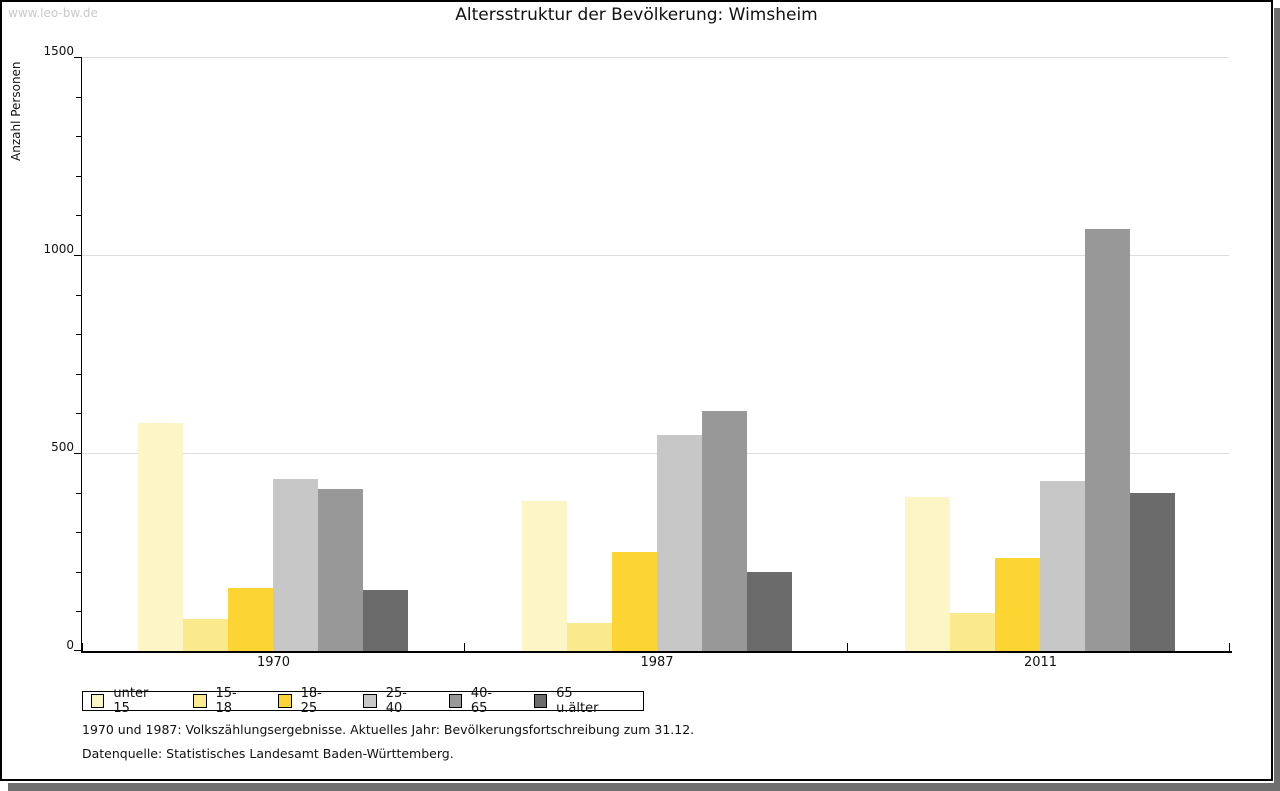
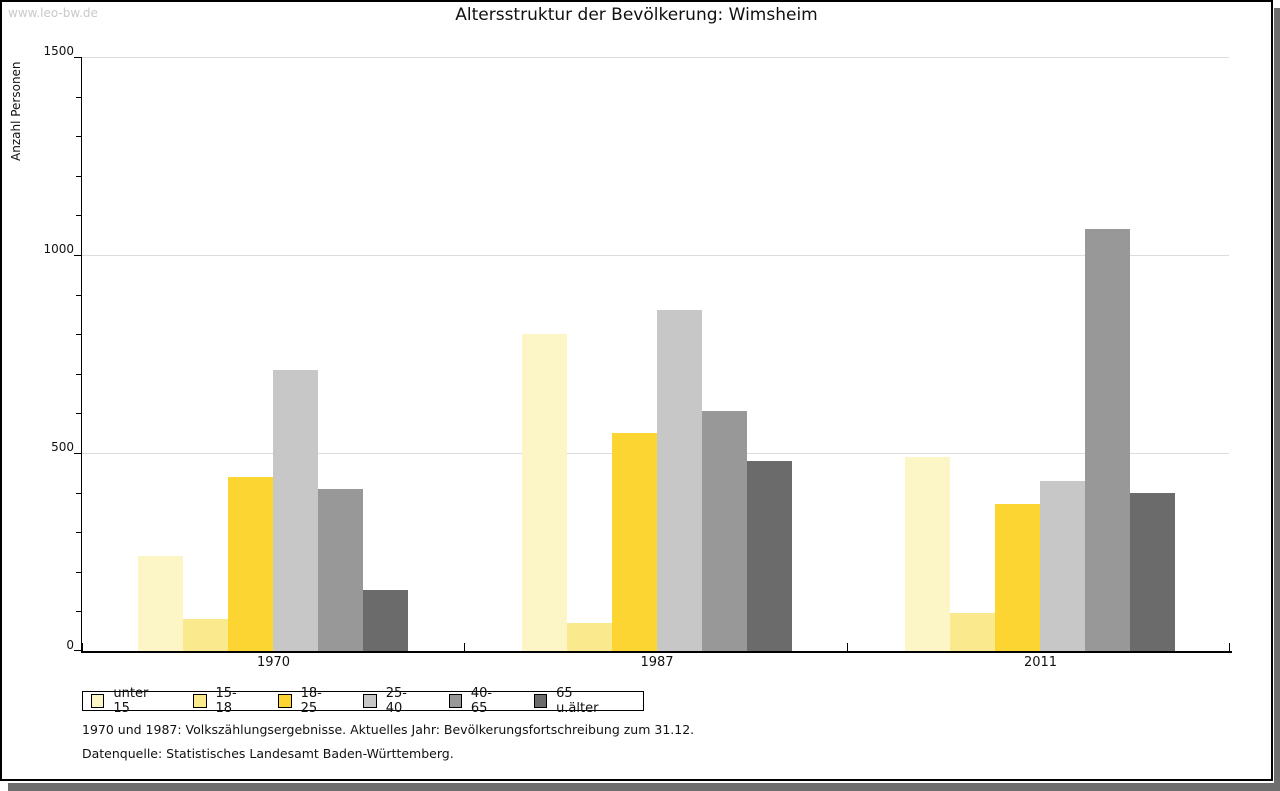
unter 15/1970: 580 -> 240
18-25/1970: 160 -> 440
25-40/1970: 440 -> 710
unter 15/1987: 380 -> 800
18-25/1987: 250 -> 550
25-40/1987: 540 -> 860
65 u.älter/1987: 200 -> 480
unter 15/2011: 390 -> 490
18-25/2011: 240 -> 370
